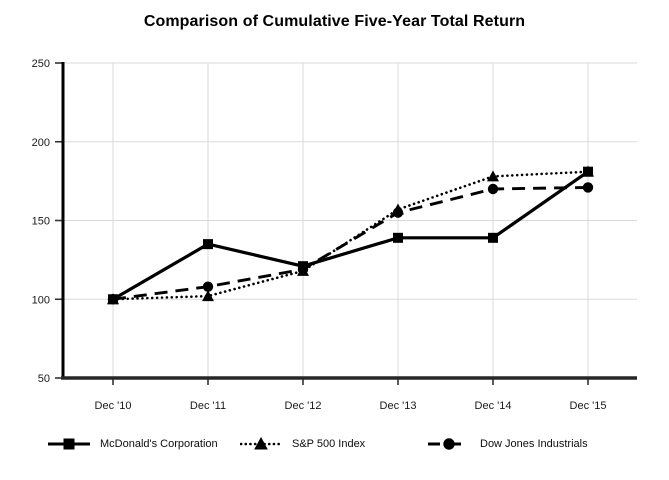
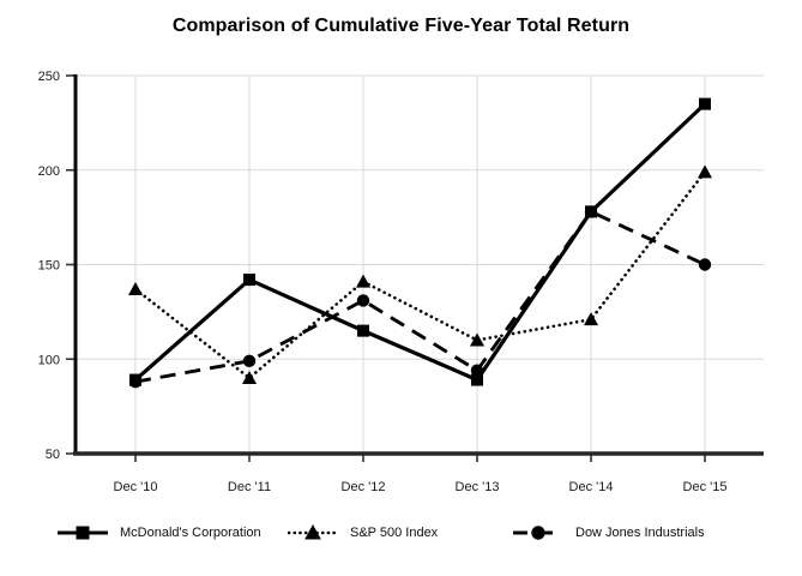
McDonald's Corporation/Dec '10: 100 -> 89
S&P 500 Index/Dec '10: 100 -> 137
Dow Jones Industrials/Dec '10: 100 -> 88
McDonald's Corporation/Dec '11: 135 -> 142
S&P 500 Index/Dec '11: 102 -> 90
Dow Jones Industrials/Dec '11: 108 -> 99
McDonald's Corporation/Dec '12: 121 -> 115
S&P 500 Index/Dec '12: 118 -> 141
Dow Jones Industrials/Dec '12: 119 -> 131
McDonald's Corporation/Dec '13: 139 -> 89
S&P 500 Index/Dec '13: 157 -> 110
Dow Jones Industrials/Dec '13: 155 -> 94
McDonald's Corporation/Dec '14: 139 -> 178
S&P 500 Index/Dec '14: 178 -> 121
Dow Jones Industrials/Dec '14: 170 -> 178
McDonald's Corporation/Dec '15: 181 -> 235
S&P 500 Index/Dec '15: 181 -> 199
Dow Jones Industrials/Dec '15: 171 -> 150
